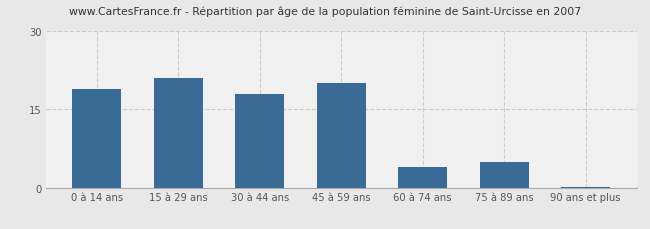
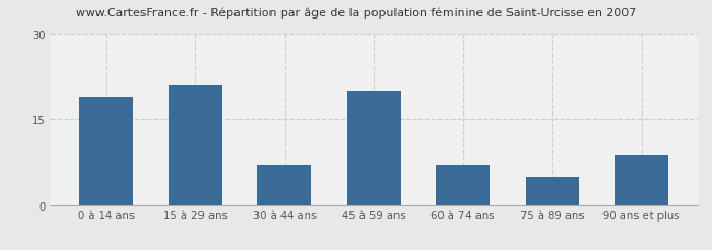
30 à 44 ans: 18.0 -> 7.0
60 à 74 ans: 4.0 -> 7.0
90 ans et plus: 0.2 -> 8.8
